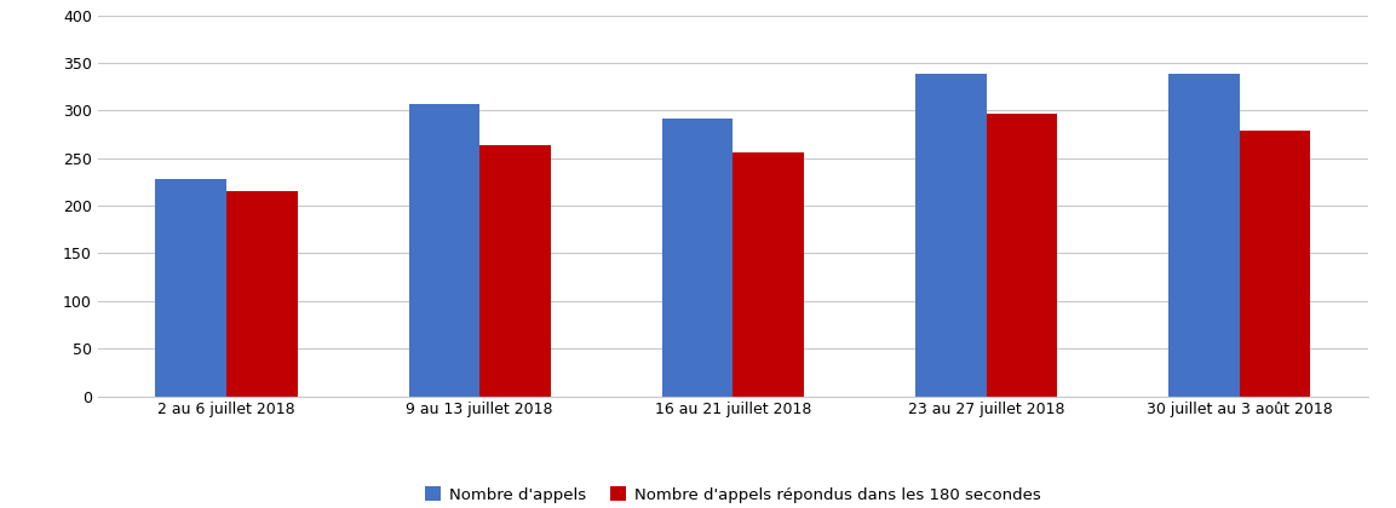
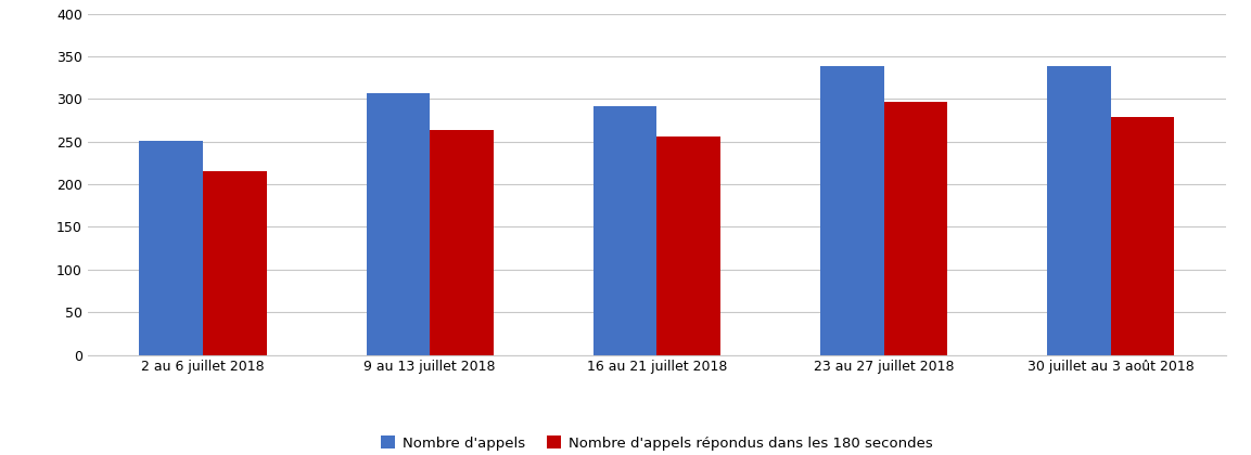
Nombre d'appels/2 au 6 juillet 2018: 228 -> 251
